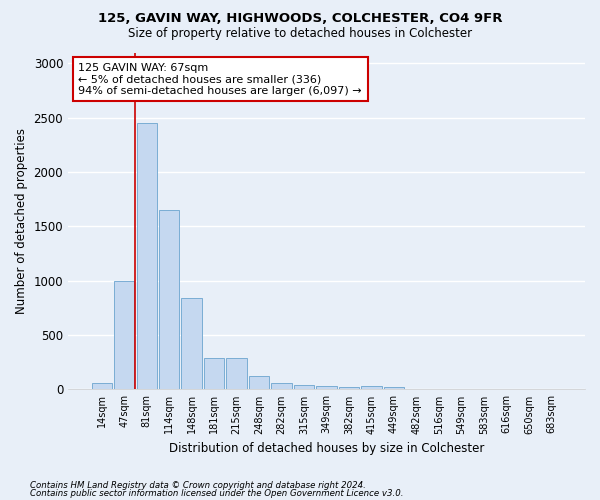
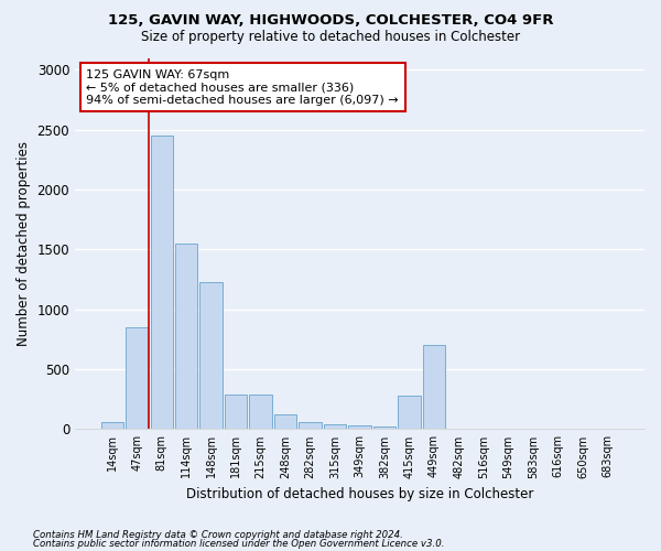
47sqm: 1000 -> 850
114sqm: 1650 -> 1550
148sqm: 840 -> 1230
415sqm: 30 -> 280
449sqm: 20 -> 700
